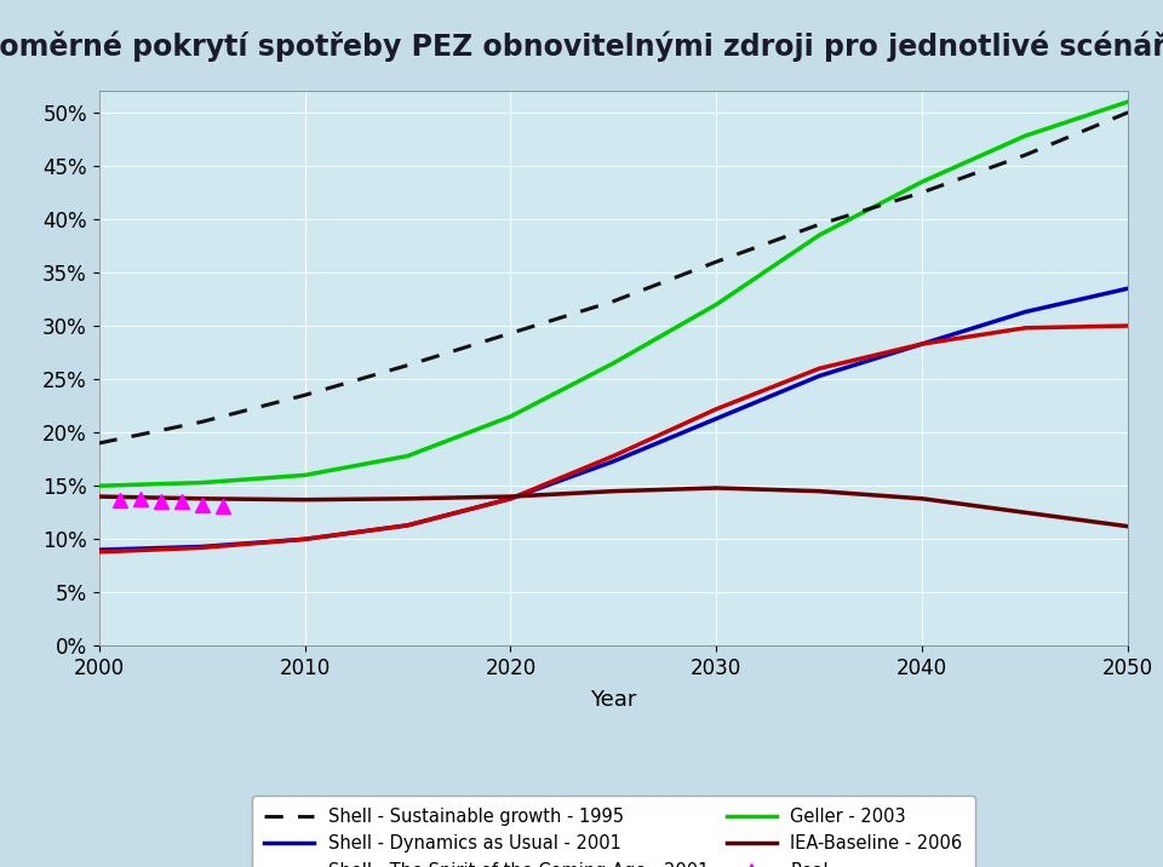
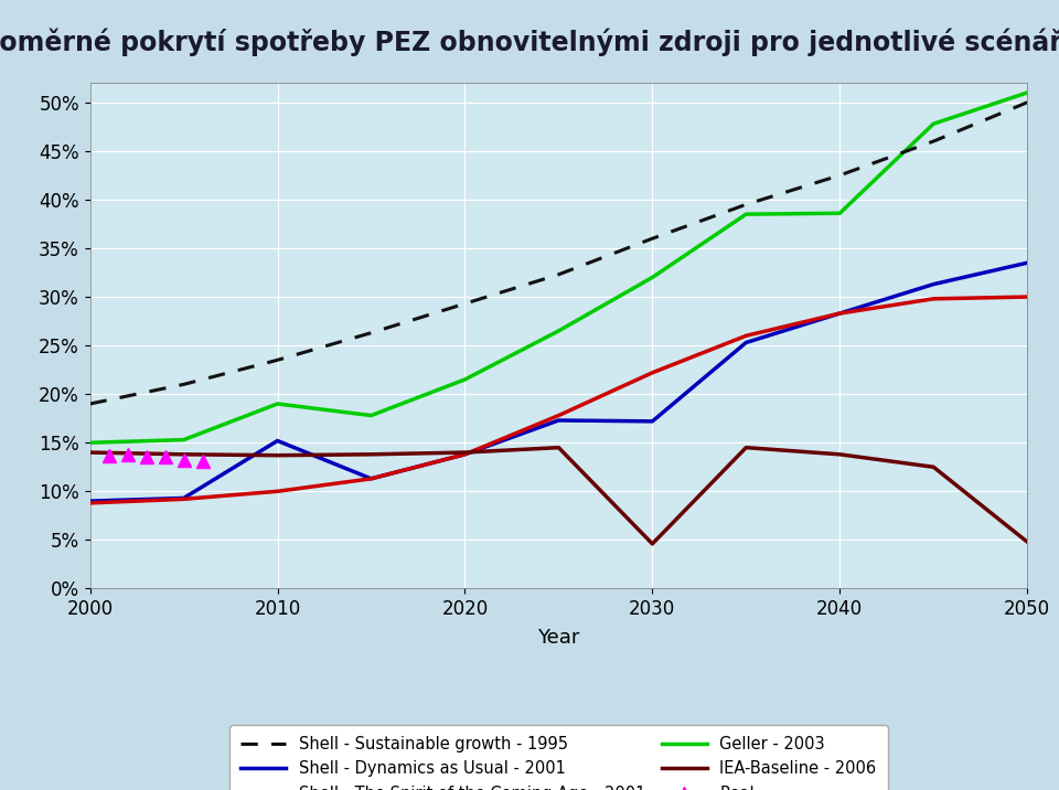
Geller - 2003/2010: 16.0% -> 19.0%
Shell - Dynamics as Usual - 2001/2010: 10.0% -> 15.2%
Shell - Dynamics as Usual - 2001/2030: 21.3% -> 17.2%
IEA-Baseline - 2006/2030: 14.8% -> 4.6%
Geller - 2003/2040: 43.5% -> 38.6%
IEA-Baseline - 2006/2050: 11.2% -> 4.8%
